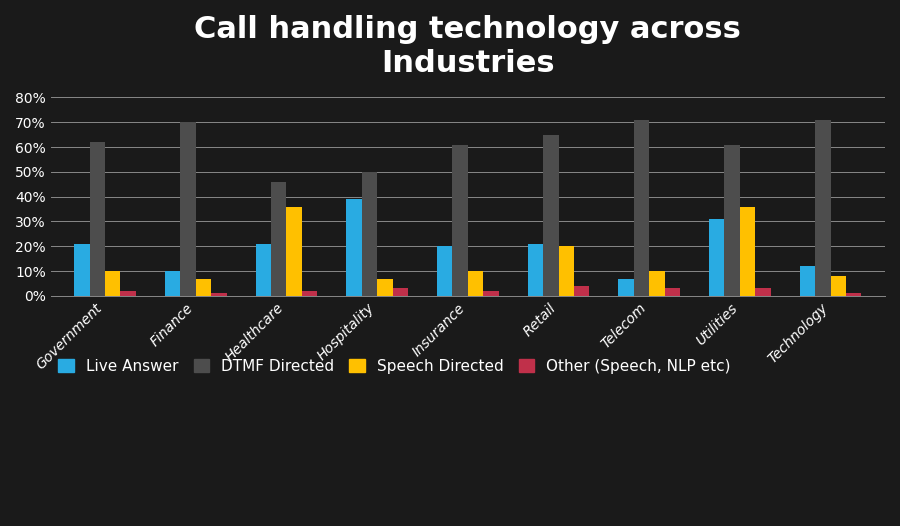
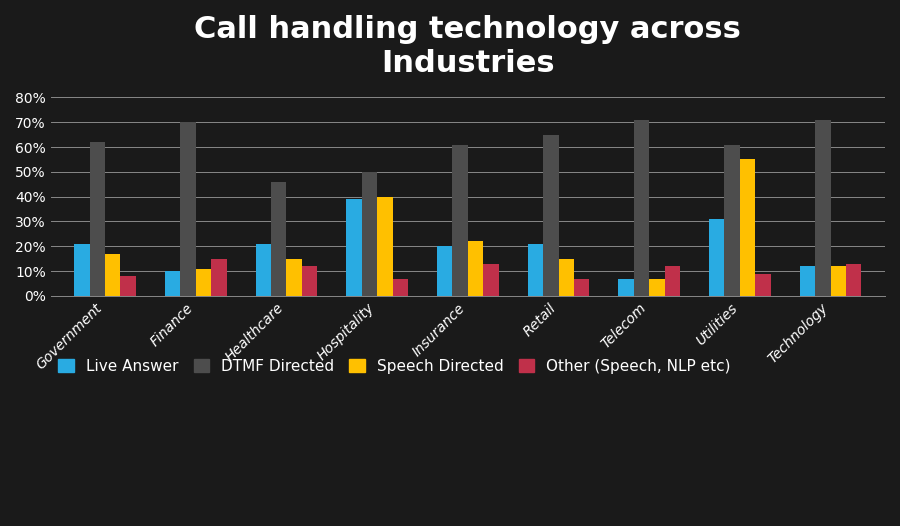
Speech Directed/Government: 10% -> 17%
Other (Speech, NLP etc)/Government: 2% -> 8%
Speech Directed/Finance: 7% -> 11%
Other (Speech, NLP etc)/Finance: 1% -> 15%
Speech Directed/Healthcare: 36% -> 15%
Other (Speech, NLP etc)/Healthcare: 2% -> 12%
Speech Directed/Hospitality: 7% -> 40%
Other (Speech, NLP etc)/Hospitality: 3% -> 7%
Speech Directed/Insurance: 10% -> 22%
Other (Speech, NLP etc)/Insurance: 2% -> 13%
Speech Directed/Retail: 20% -> 15%
Other (Speech, NLP etc)/Retail: 4% -> 7%
Speech Directed/Telecom: 10% -> 7%
Other (Speech, NLP etc)/Telecom: 3% -> 12%
Speech Directed/Utilities: 36% -> 55%
Other (Speech, NLP etc)/Utilities: 3% -> 9%
Speech Directed/Technology: 8% -> 12%
Other (Speech, NLP etc)/Technology: 1% -> 13%
